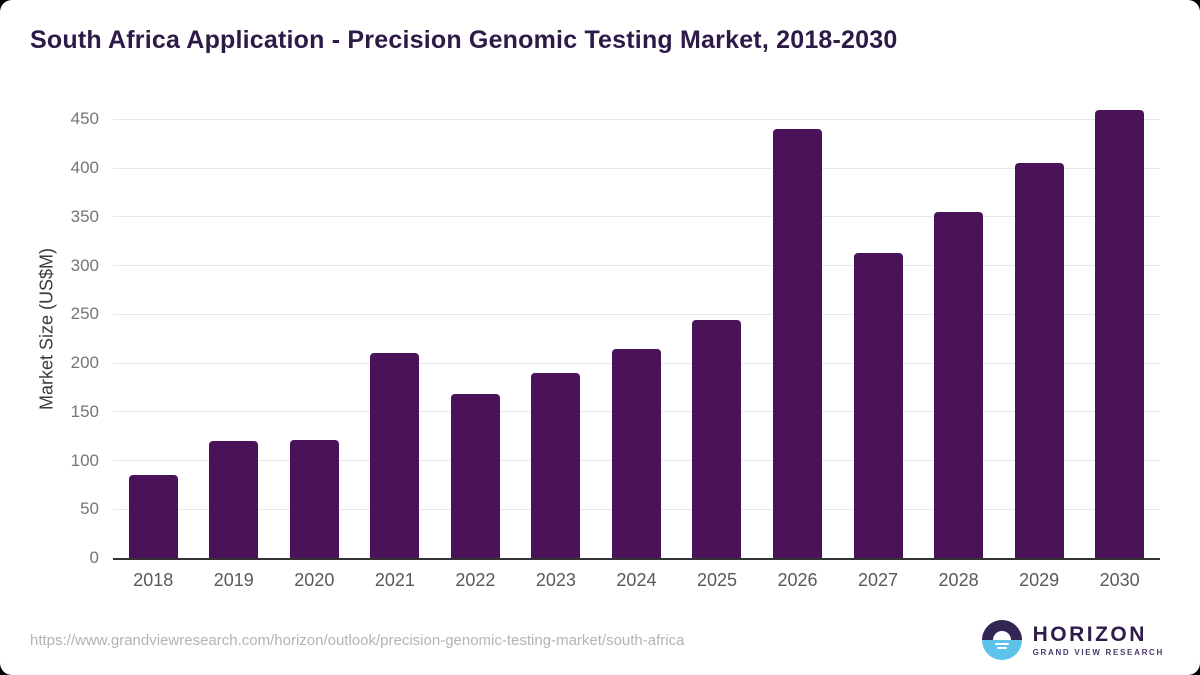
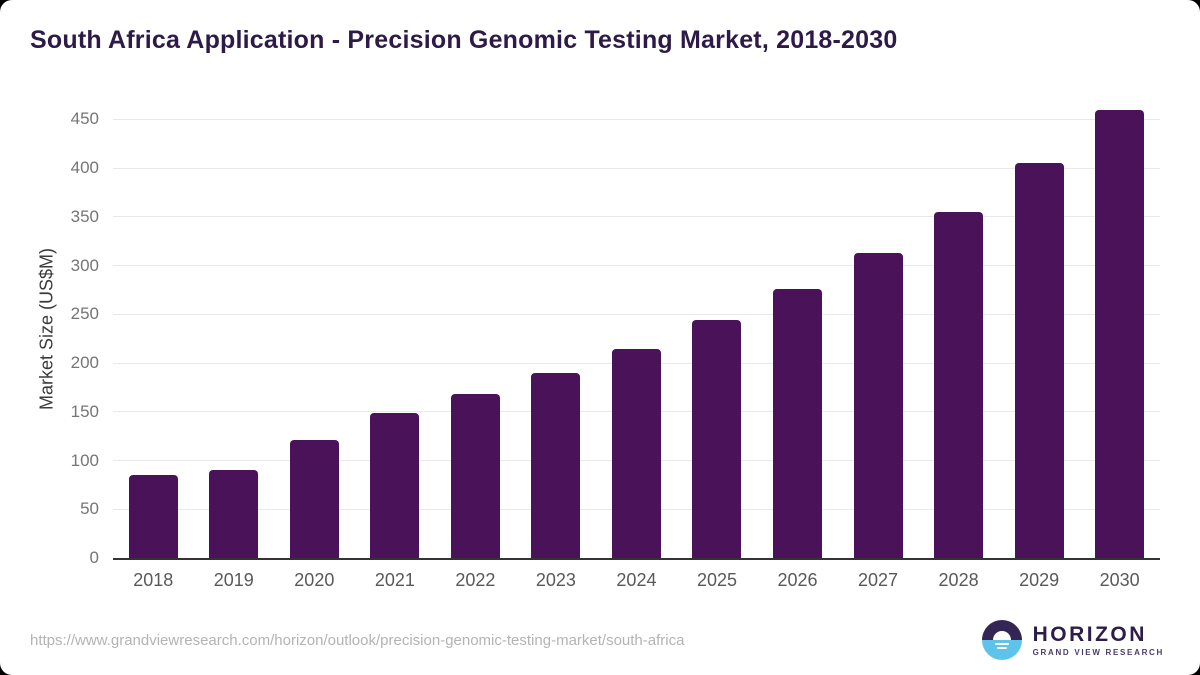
2019: 120 -> 90
2021: 210 -> 150
2026: 440 -> 280
